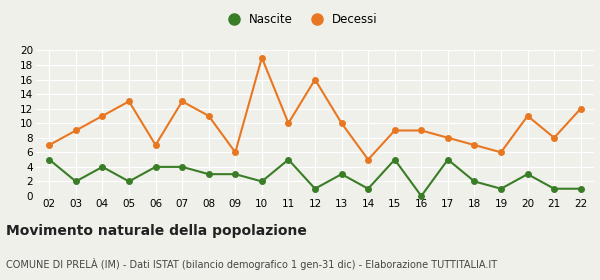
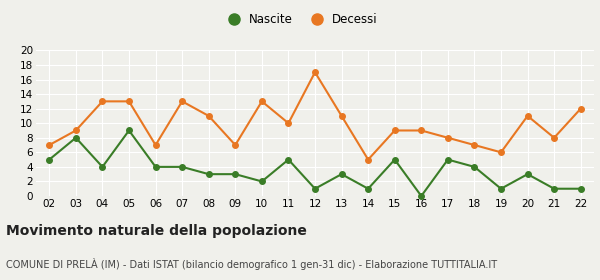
Nascite/03: 2 -> 8
Decessi/04: 11 -> 13
Nascite/05: 2 -> 9
Decessi/09: 6 -> 7
Decessi/10: 19 -> 13
Decessi/12: 16 -> 17
Decessi/13: 10 -> 11
Nascite/18: 2 -> 4
